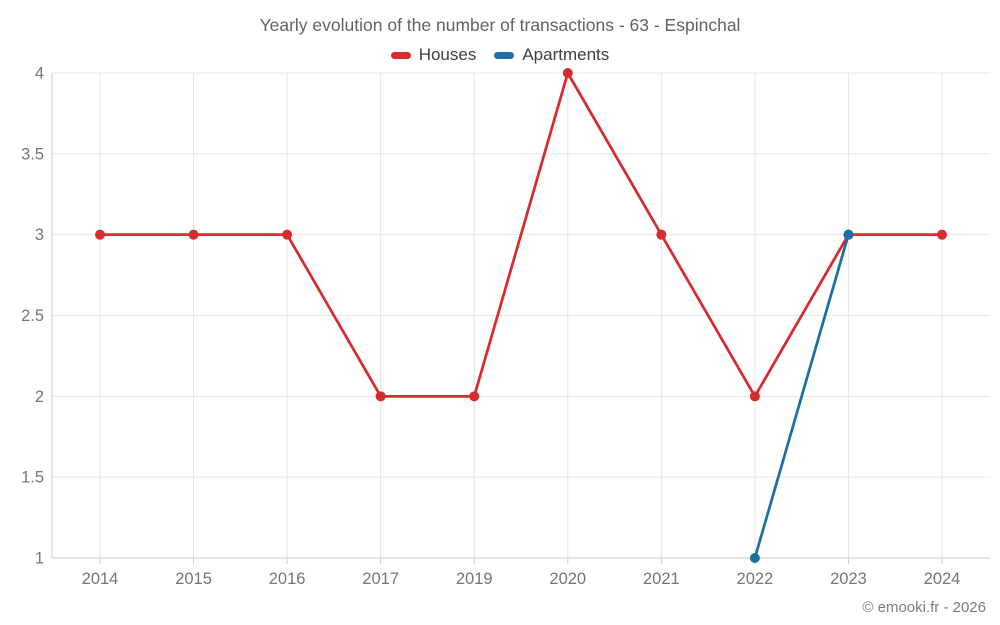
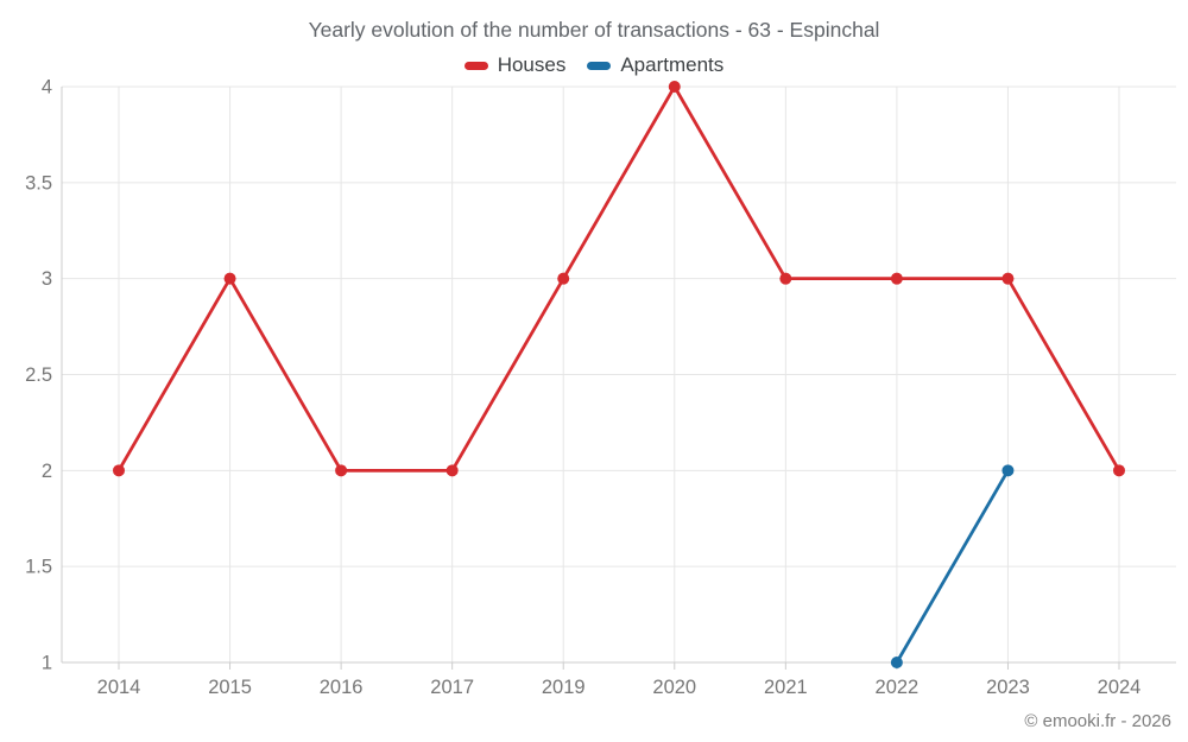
Houses/2014: 3 -> 2
Houses/2016: 3 -> 2
Houses/2019: 2 -> 3
Houses/2022: 2 -> 3
Apartments/2023: 3 -> 2
Houses/2024: 3 -> 2
